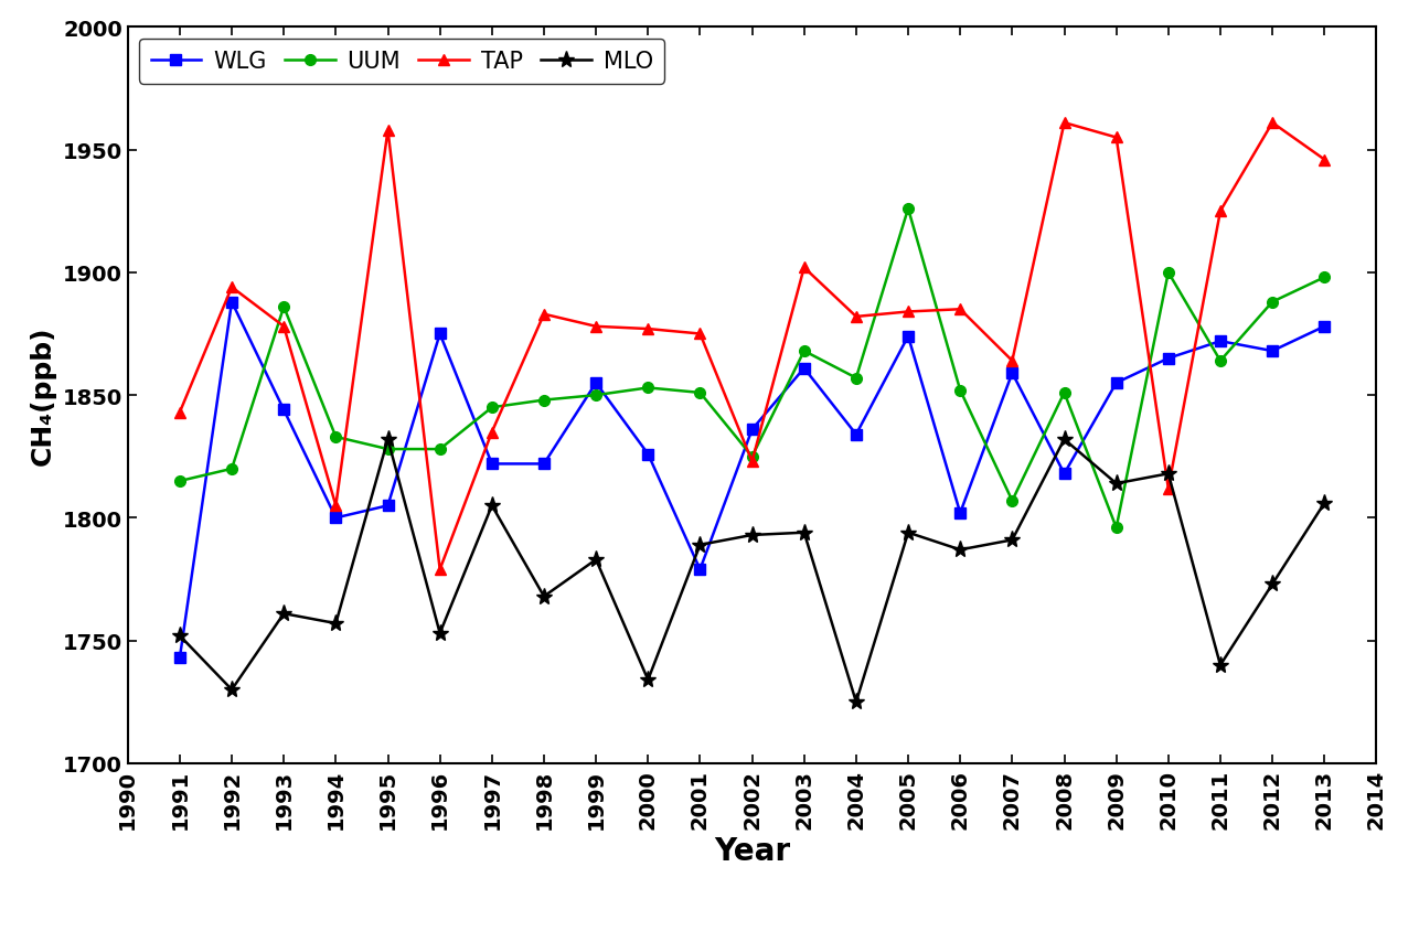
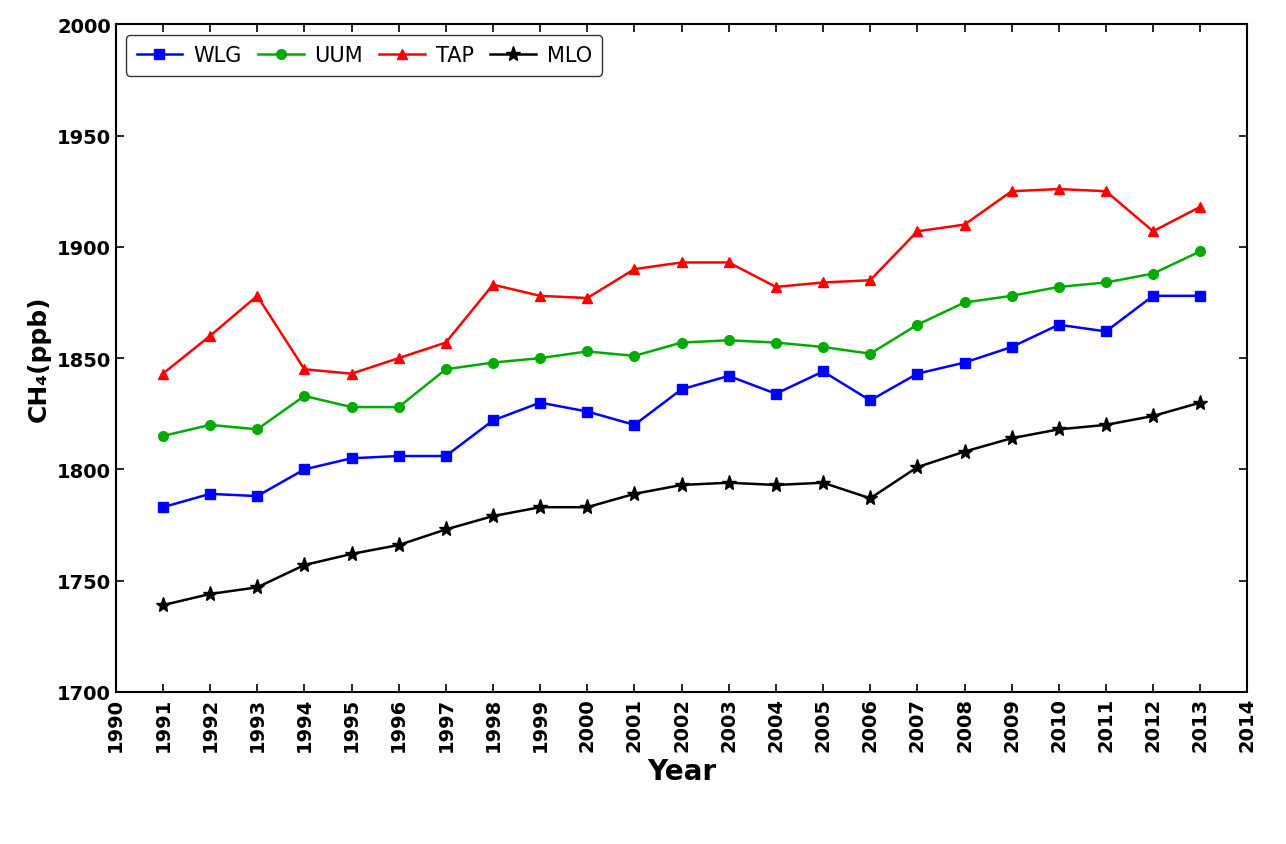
WLG/1991: 1743 -> 1783
MLO/1991: 1752 -> 1739
WLG/1992: 1888 -> 1789
TAP/1992: 1894 -> 1860
MLO/1992: 1730 -> 1744
WLG/1993: 1844 -> 1788
UUM/1993: 1886 -> 1818
MLO/1993: 1761 -> 1747
TAP/1994: 1805 -> 1845
TAP/1995: 1958 -> 1843
MLO/1995: 1832 -> 1762
WLG/1996: 1875 -> 1806
TAP/1996: 1779 -> 1850
MLO/1996: 1753 -> 1766
WLG/1997: 1822 -> 1806
TAP/1997: 1835 -> 1857
MLO/1997: 1805 -> 1773
MLO/1998: 1768 -> 1779
WLG/1999: 1855 -> 1830
MLO/2000: 1734 -> 1783
WLG/2001: 1779 -> 1820
TAP/2001: 1875 -> 1890
UUM/2002: 1825 -> 1857
TAP/2002: 1823 -> 1893
WLG/2003: 1861 -> 1842
UUM/2003: 1868 -> 1858
TAP/2003: 1902 -> 1893
MLO/2004: 1725 -> 1793
WLG/2005: 1874 -> 1844
UUM/2005: 1926 -> 1855
WLG/2006: 1802 -> 1831
WLG/2007: 1859 -> 1843
UUM/2007: 1807 -> 1865
TAP/2007: 1864 -> 1907
MLO/2007: 1791 -> 1801
WLG/2008: 1818 -> 1848
UUM/2008: 1851 -> 1875
TAP/2008: 1961 -> 1910
MLO/2008: 1832 -> 1808
UUM/2009: 1796 -> 1878
TAP/2009: 1955 -> 1925
UUM/2010: 1900 -> 1882
TAP/2010: 1812 -> 1926
WLG/2011: 1872 -> 1862
UUM/2011: 1864 -> 1884
MLO/2011: 1740 -> 1820
WLG/2012: 1868 -> 1878
TAP/2012: 1961 -> 1907
MLO/2012: 1773 -> 1824
TAP/2013: 1946 -> 1918
MLO/2013: 1806 -> 1830
